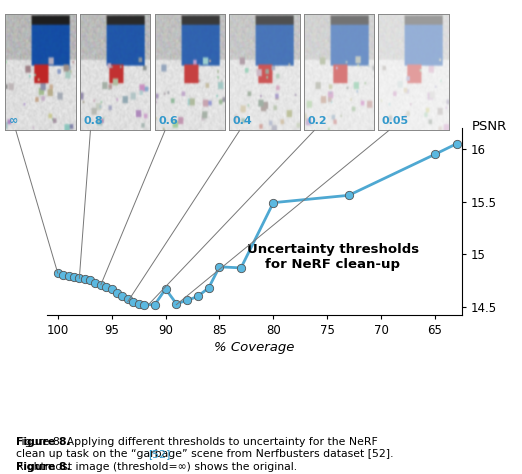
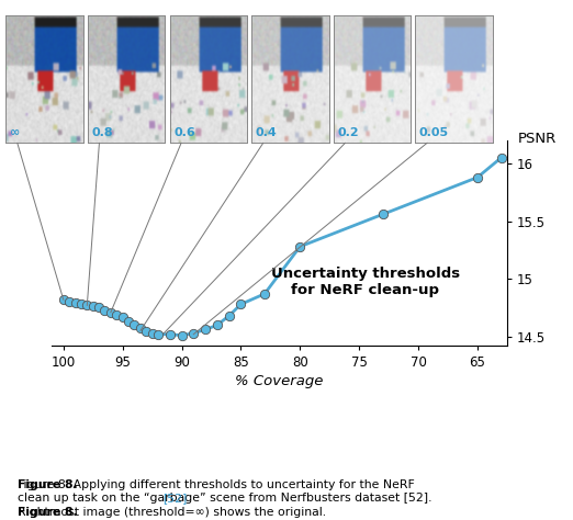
90: 14.67 -> 14.51
85: 14.88 -> 14.78
80: 15.49 -> 15.28
65: 15.95 -> 15.88
